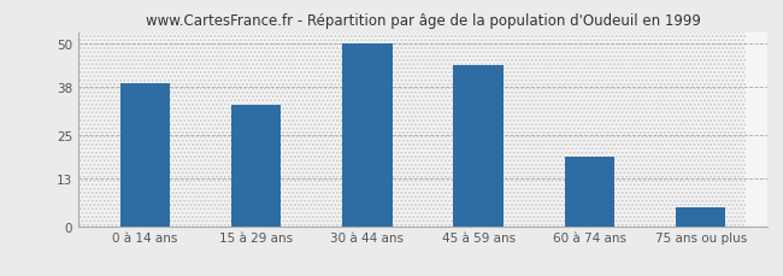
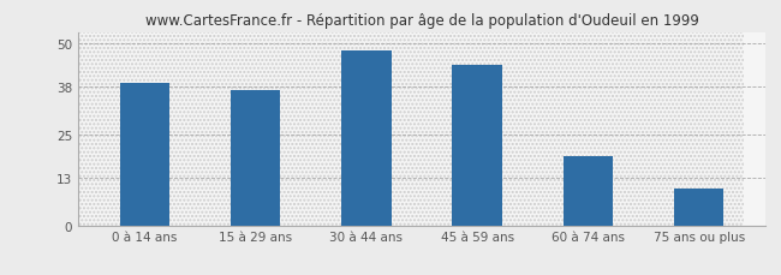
15 à 29 ans: 33 -> 37
30 à 44 ans: 50 -> 48
75 ans ou plus: 5 -> 10
